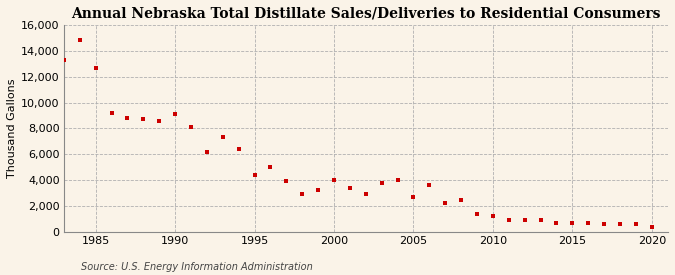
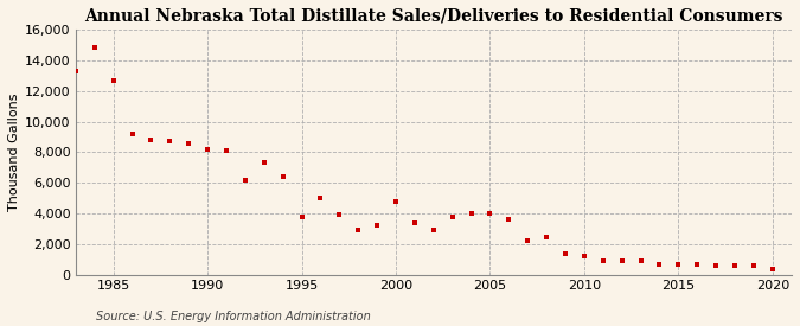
1990: 9,100 -> 8,200
1995: 4,400 -> 3,800
2000: 4,000 -> 4,800
2005: 2,700 -> 4,000
